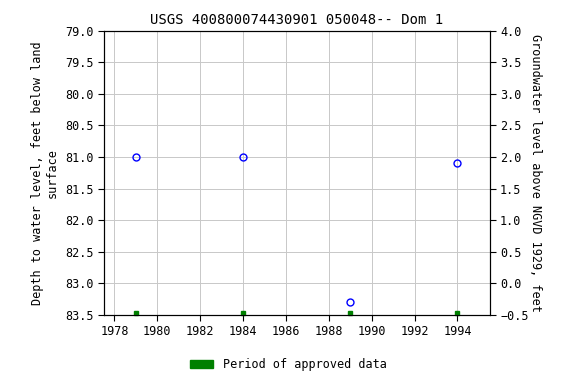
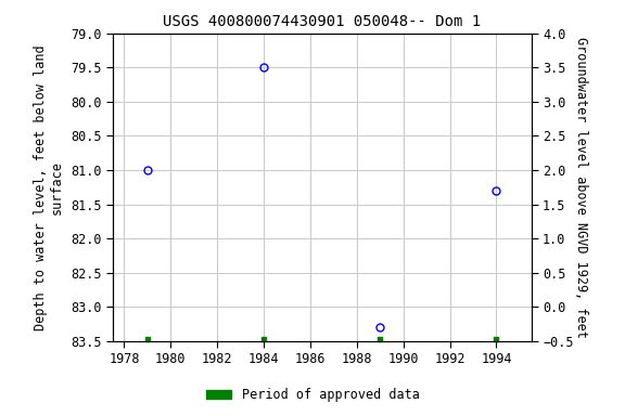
1984: 81.0 -> 79.5
1994: 81.1 -> 81.3
